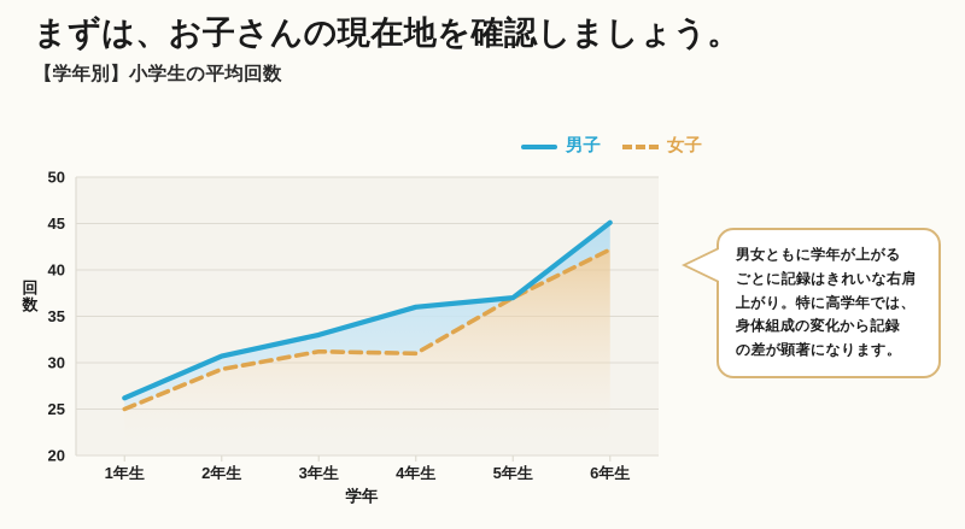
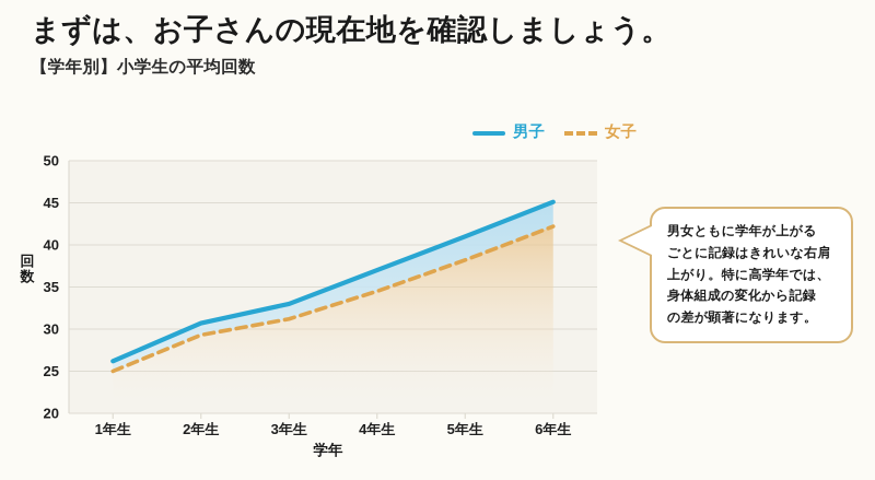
男子/4年生: 36 -> 37
女子/4年生: 31 -> 34
男子/5年生: 37 -> 41
女子/5年生: 37 -> 38
